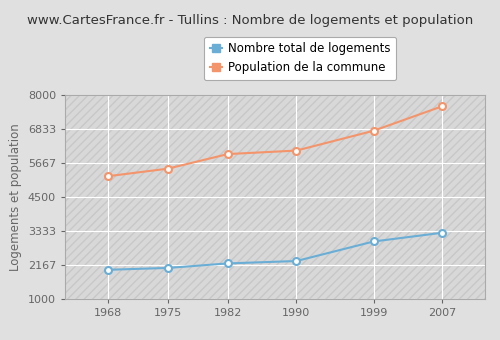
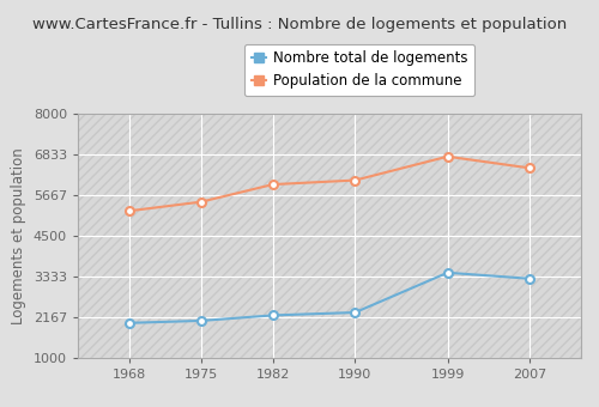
Nombre total de logements/1999: 2980 -> 3450
Population de la commune/2007: 7620 -> 6450
